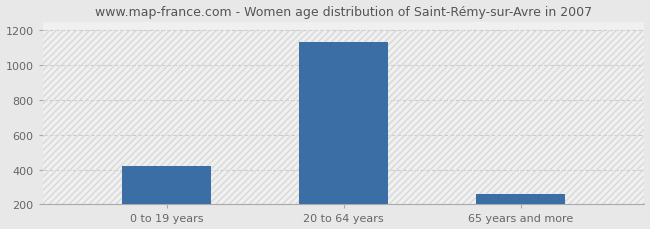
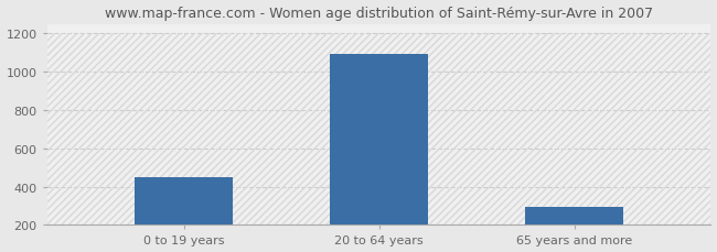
0 to 19 years: 420 -> 450
20 to 64 years: 1130 -> 1090
65 years and more: 260 -> 300
